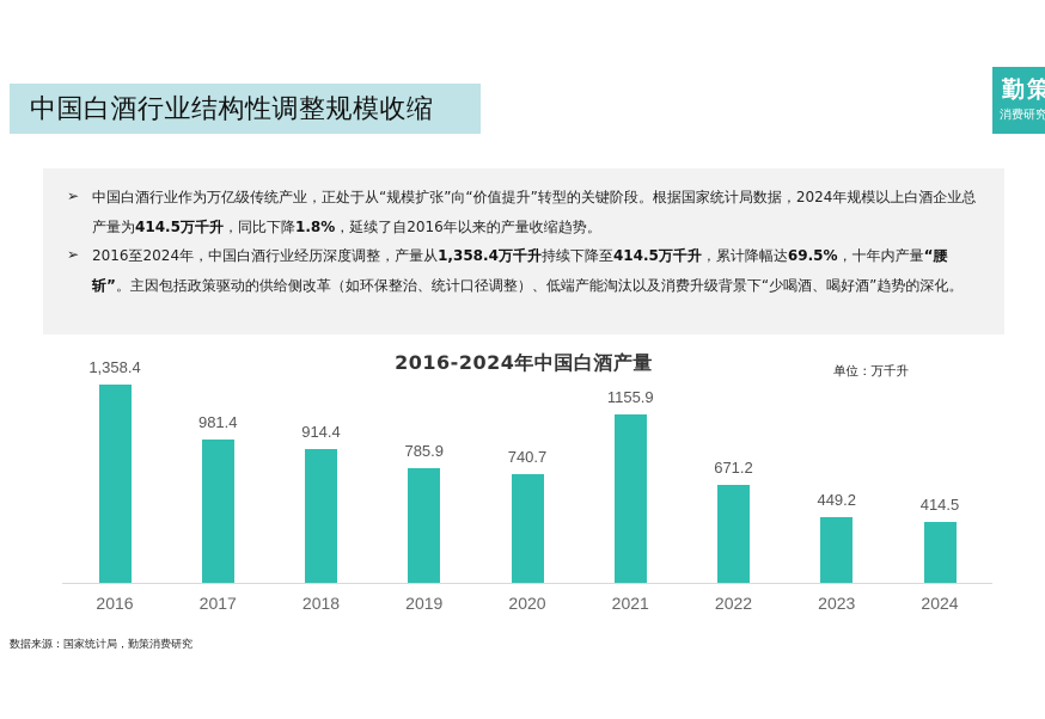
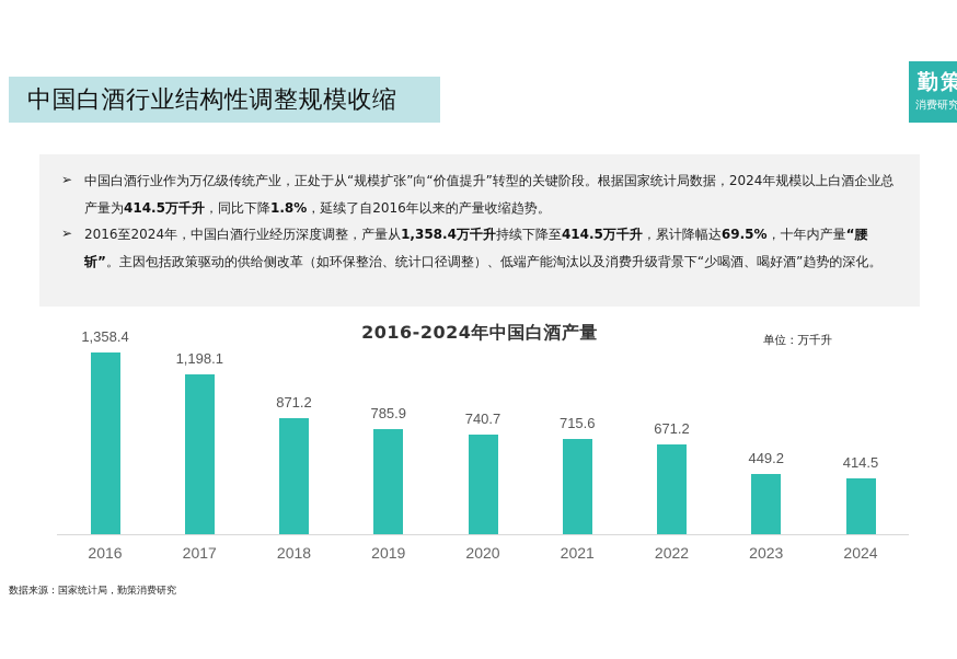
2017: 981.4 -> 1,198.1
2018: 914.4 -> 871.2
2021: 1155.9 -> 715.6
